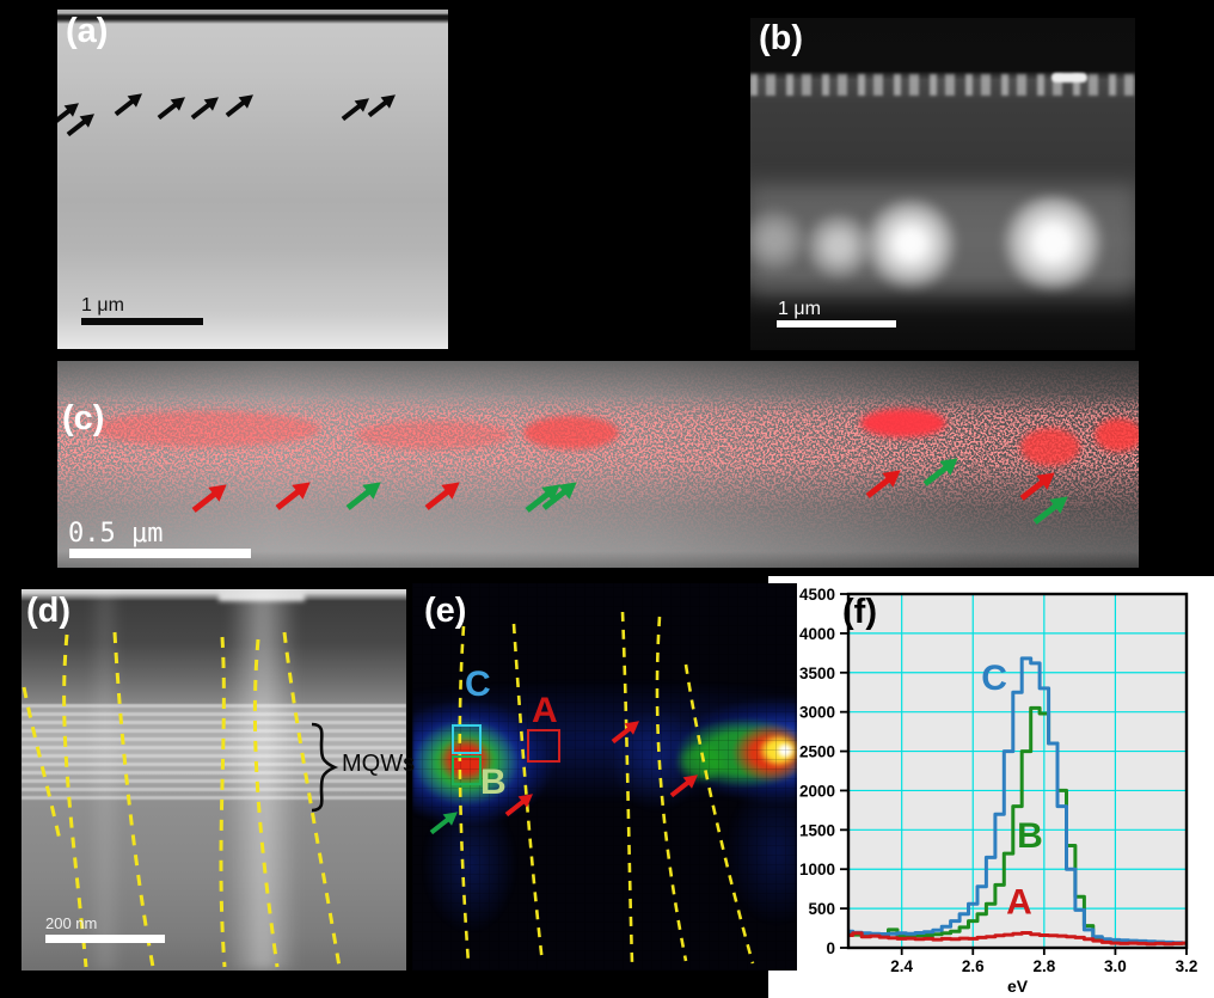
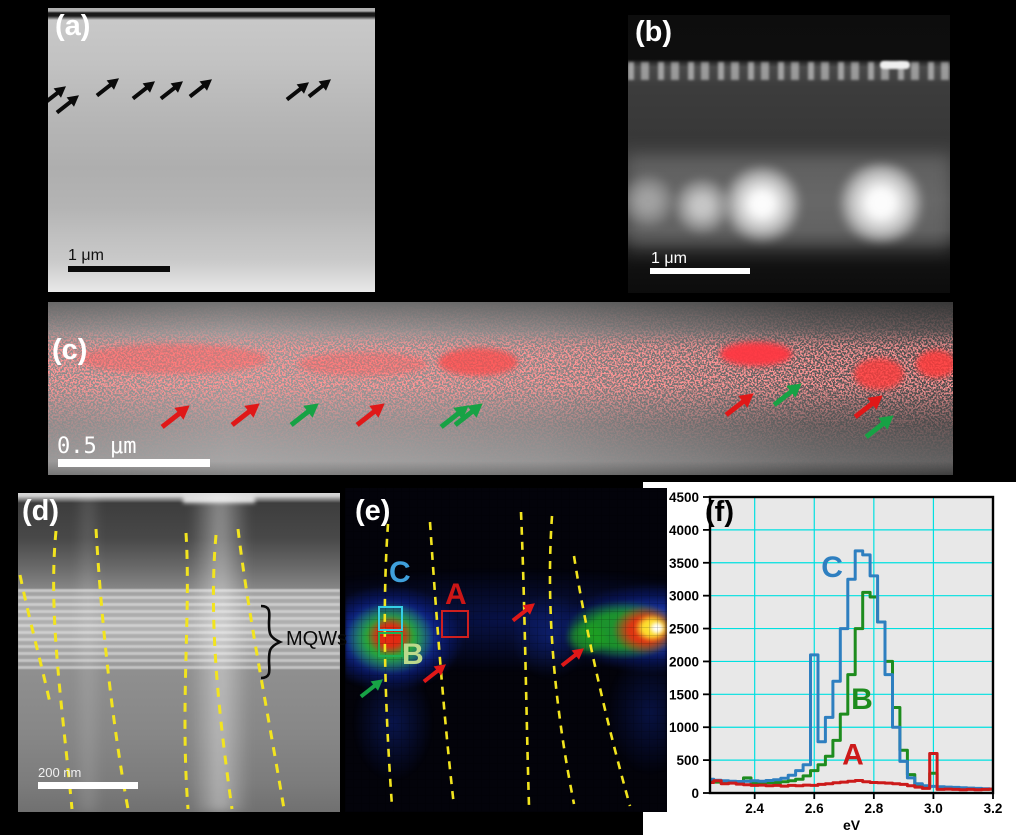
C/2.6: 600 -> 2100
B/3.0: 100 -> 300
A/3.0: 100 -> 600
